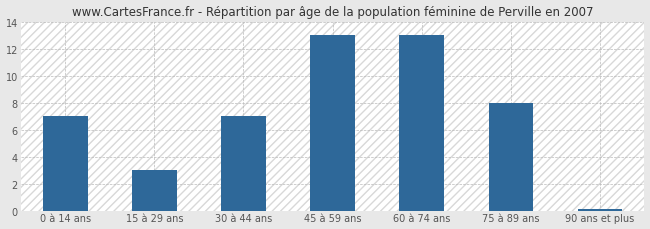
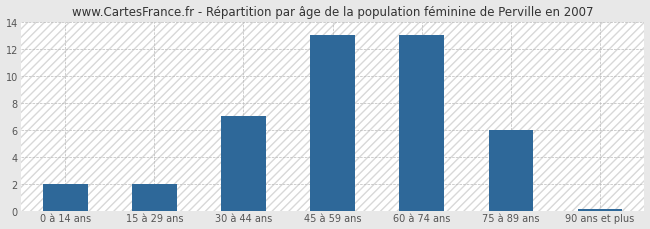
0 à 14 ans: 7.0 -> 2.0
15 à 29 ans: 3.0 -> 2.0
75 à 89 ans: 8.0 -> 6.0
